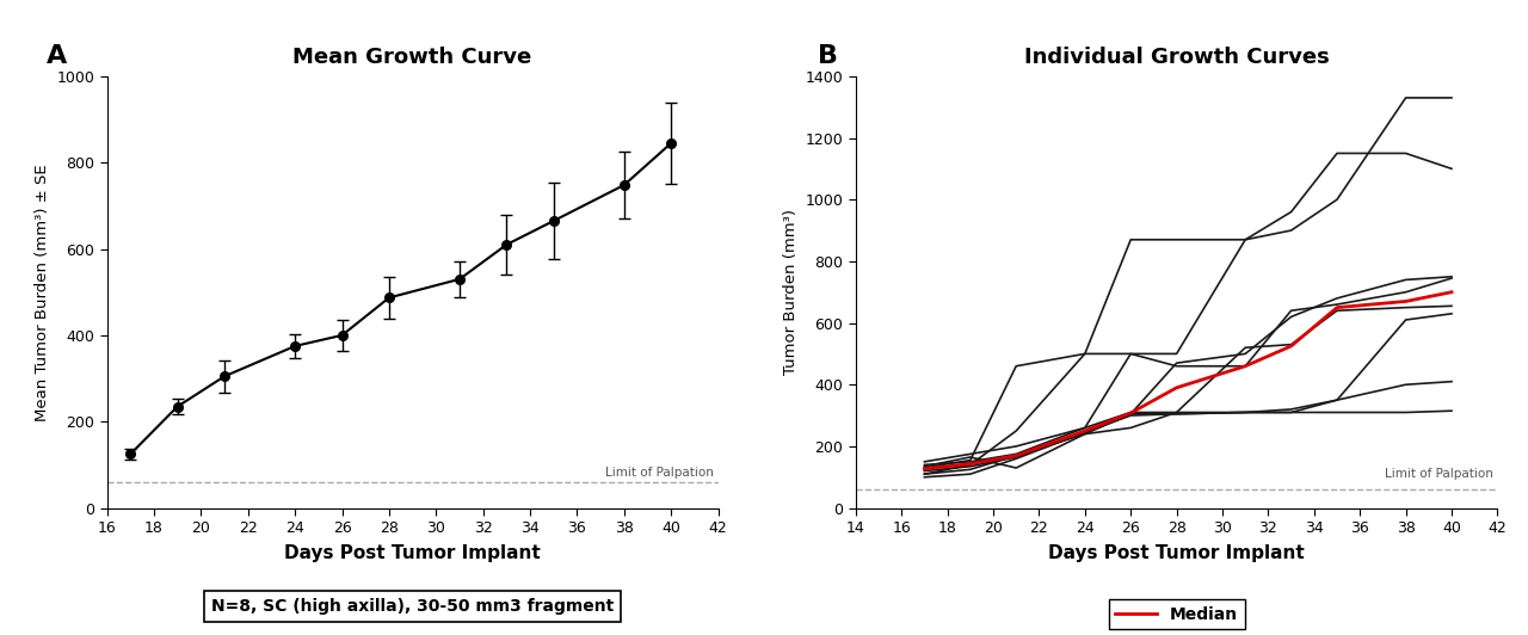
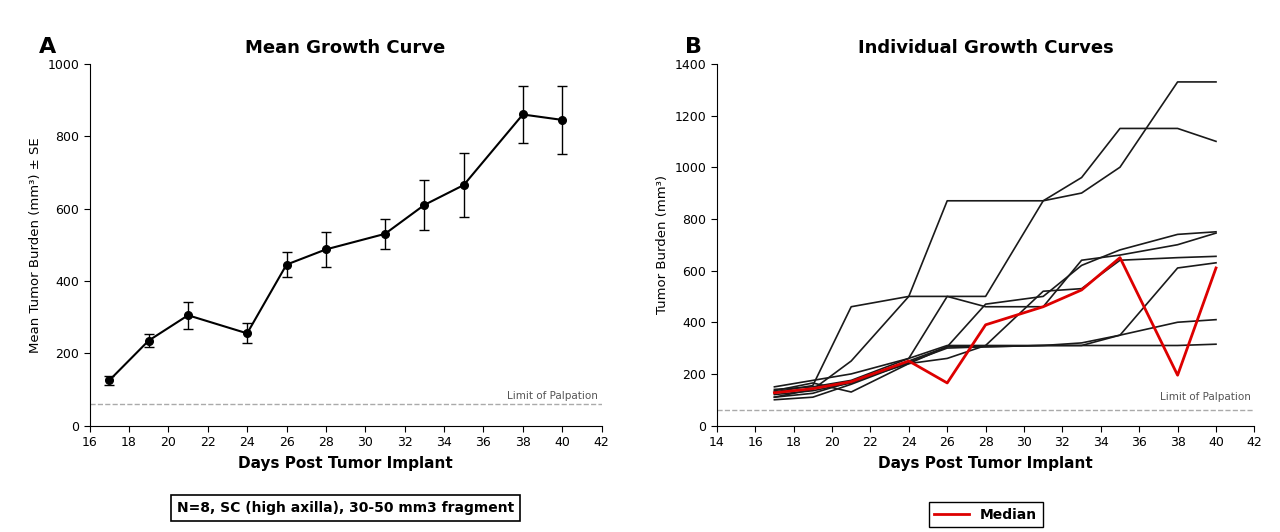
Mean Growth Curve/24: 375 -> 255
Mean Growth Curve/26: 400 -> 445
Mean Growth Curve/38: 748 -> 860
Individual Growth Curves/Median/26: 308 -> 165
Individual Growth Curves/Median/38: 670 -> 195
Individual Growth Curves/Median/40: 700 -> 610
